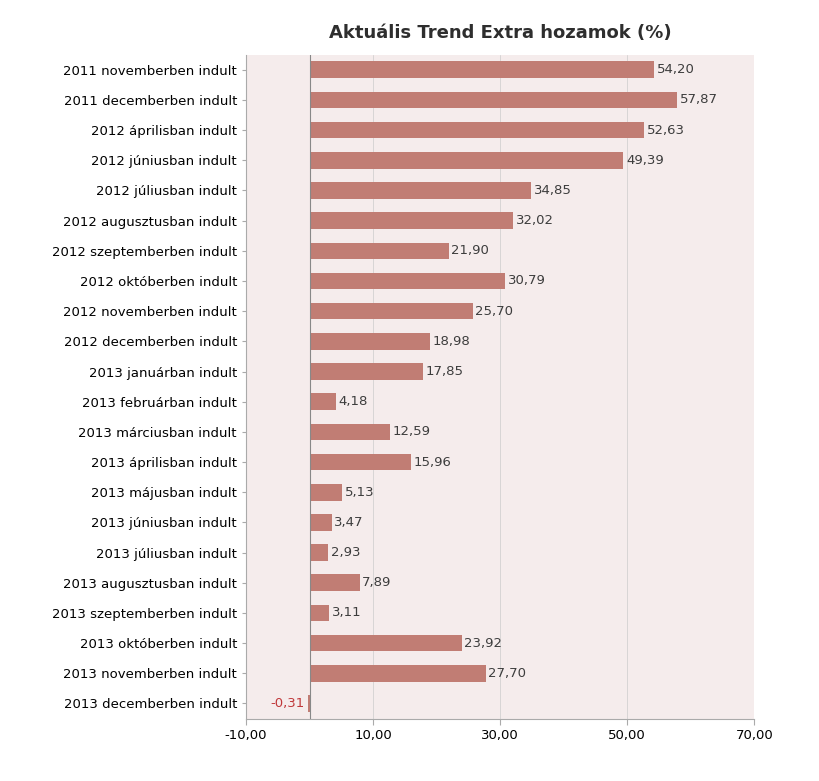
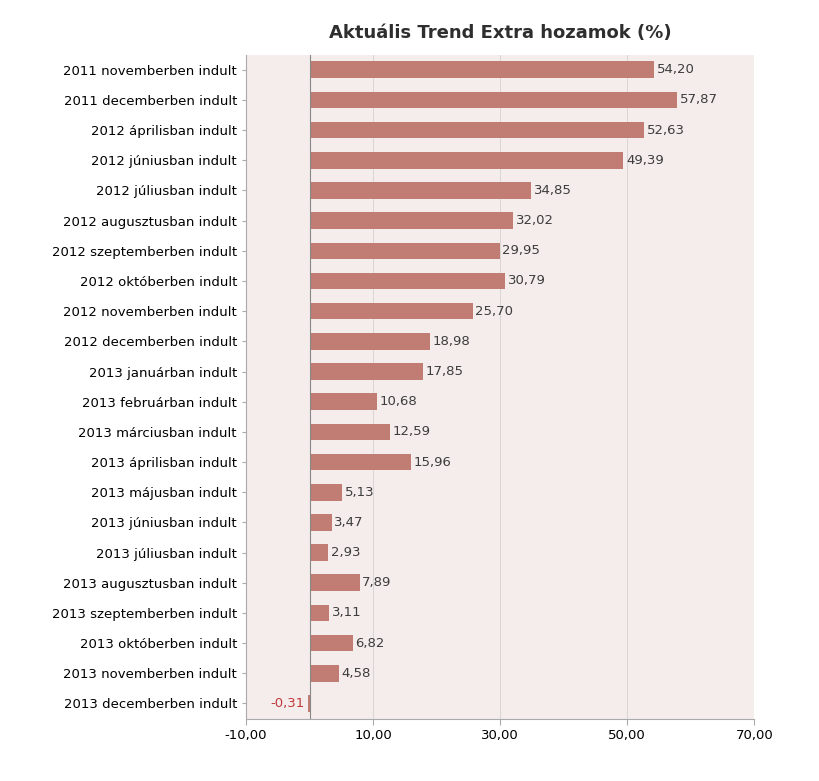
2012 szeptemberben indult: 21,90 -> 29,95
2013 februárban indult: 4,18 -> 10,68
2013 októberben indult: 23,92 -> 6,82
2013 novemberben indult: 27,70 -> 4,58
